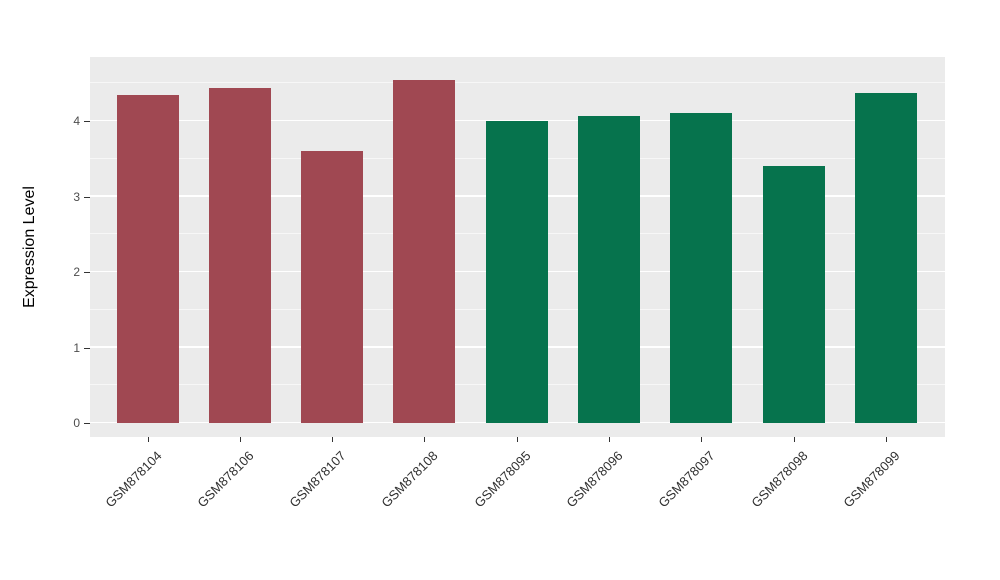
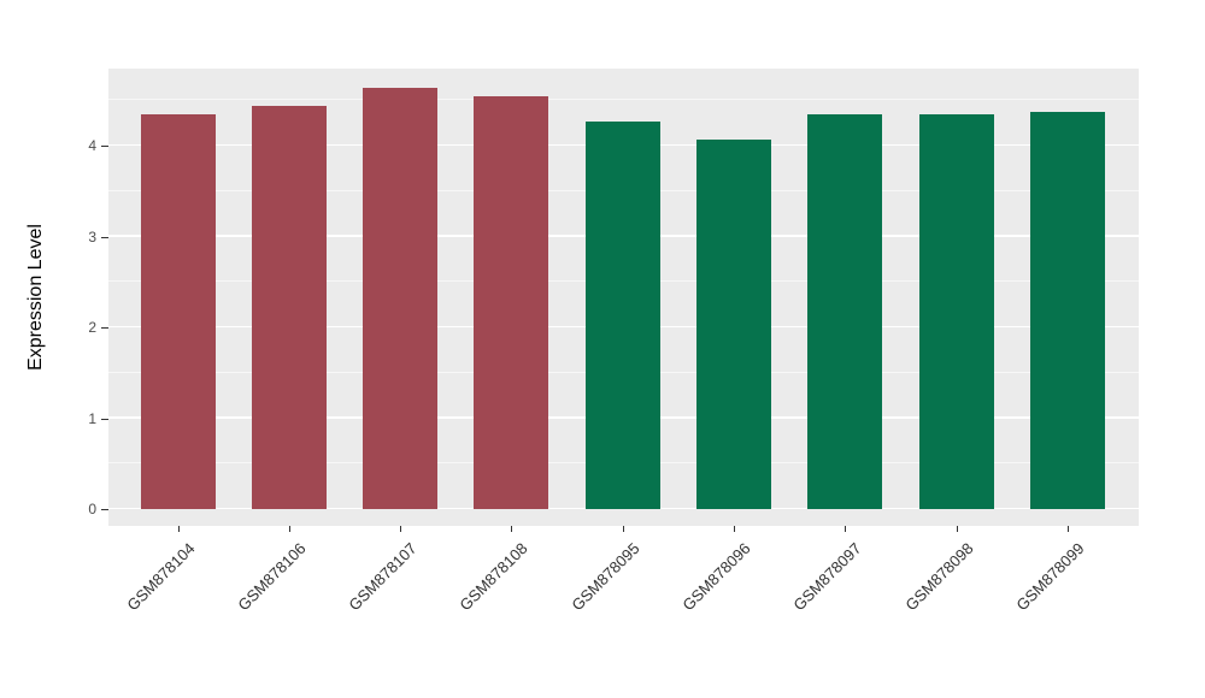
GSM878107: 3.6 -> 4.6
GSM878095: 4.0 -> 4.3
GSM878097: 4.1 -> 4.3
GSM878098: 3.4 -> 4.3
